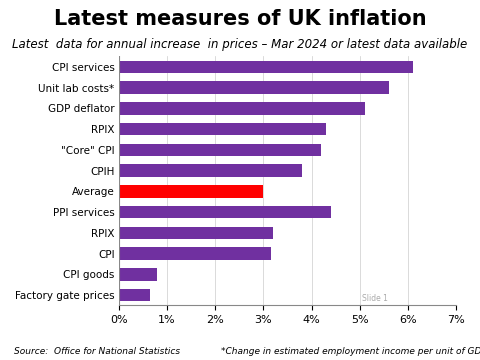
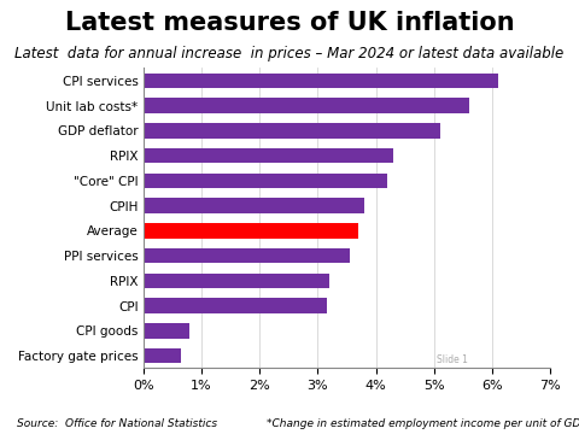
Average: 3.00% -> 3.70%
PPI services: 4.40% -> 3.55%
